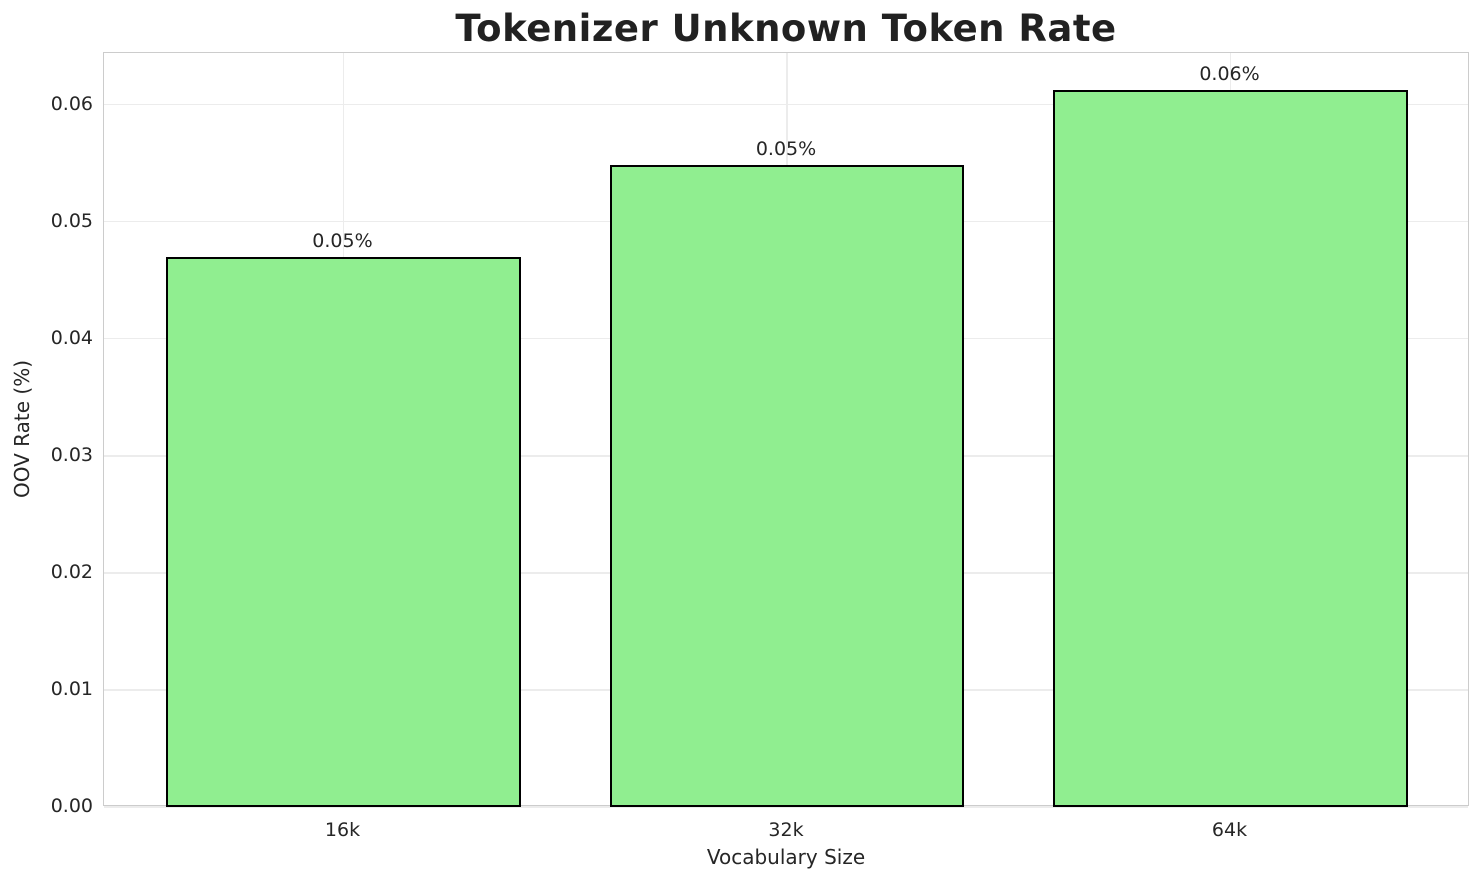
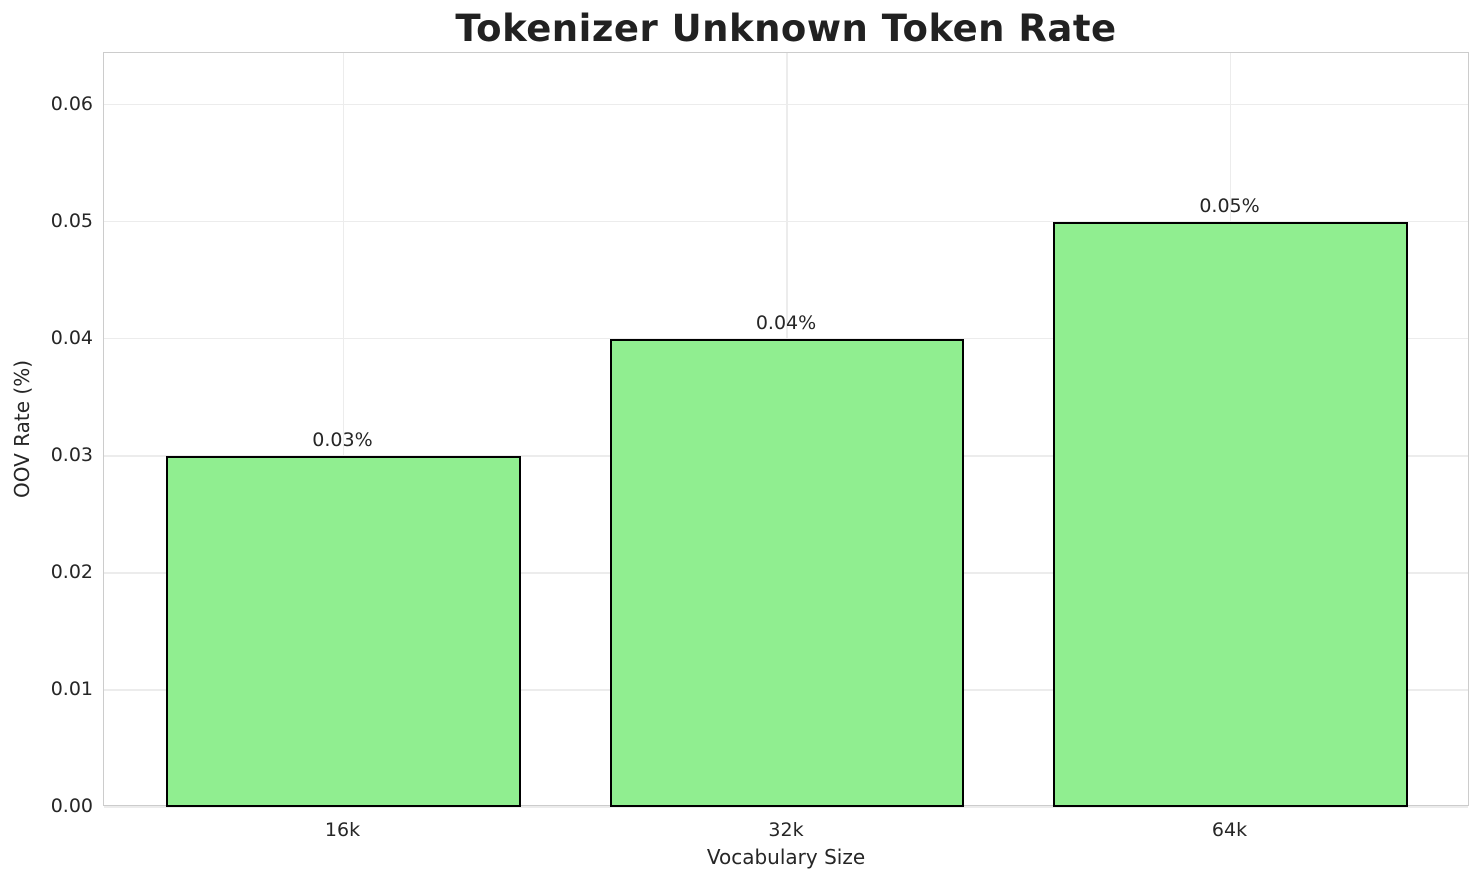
16k: 0.05% -> 0.03%
32k: 0.05% -> 0.04%
64k: 0.06% -> 0.05%
